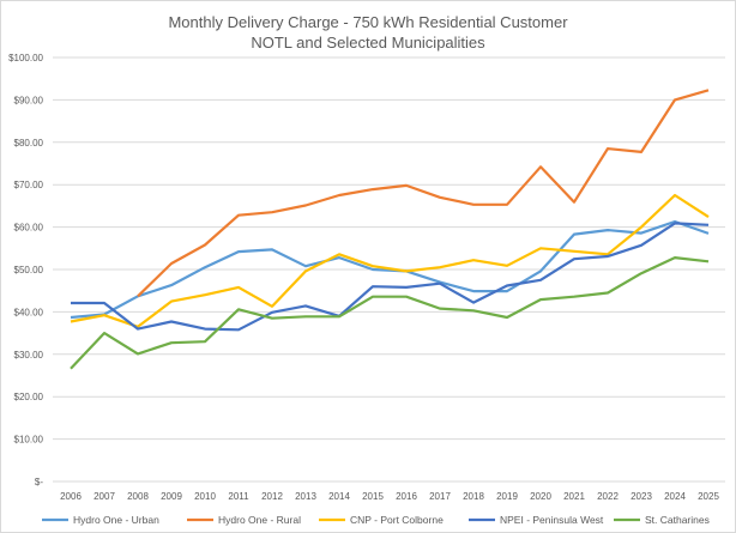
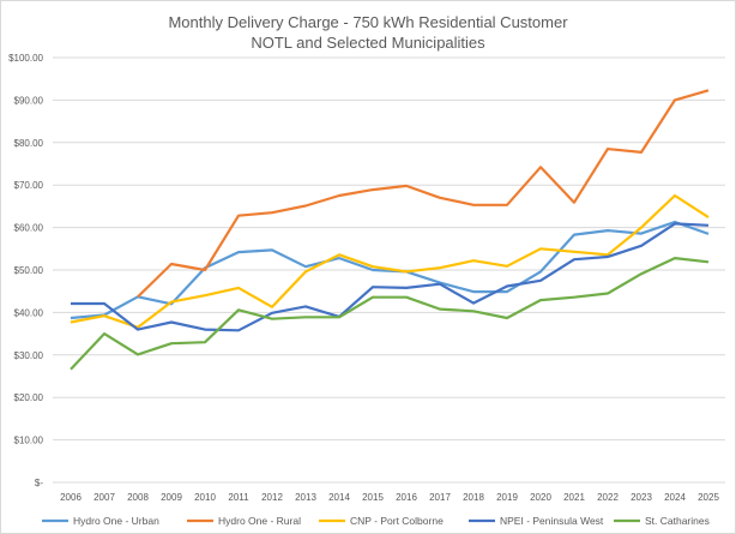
Hydro One - Urban/2009: $46 -> $42
Hydro One - Rural/2010: $56 -> $50
